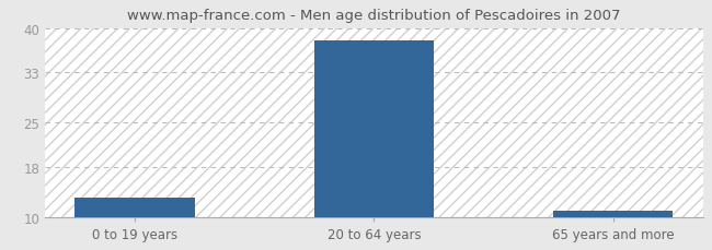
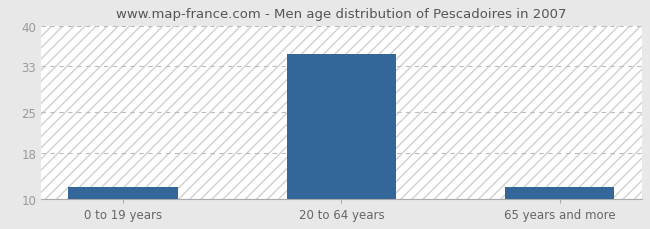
0 to 19 years: 13 -> 12
20 to 64 years: 38 -> 35
65 years and more: 11 -> 12
